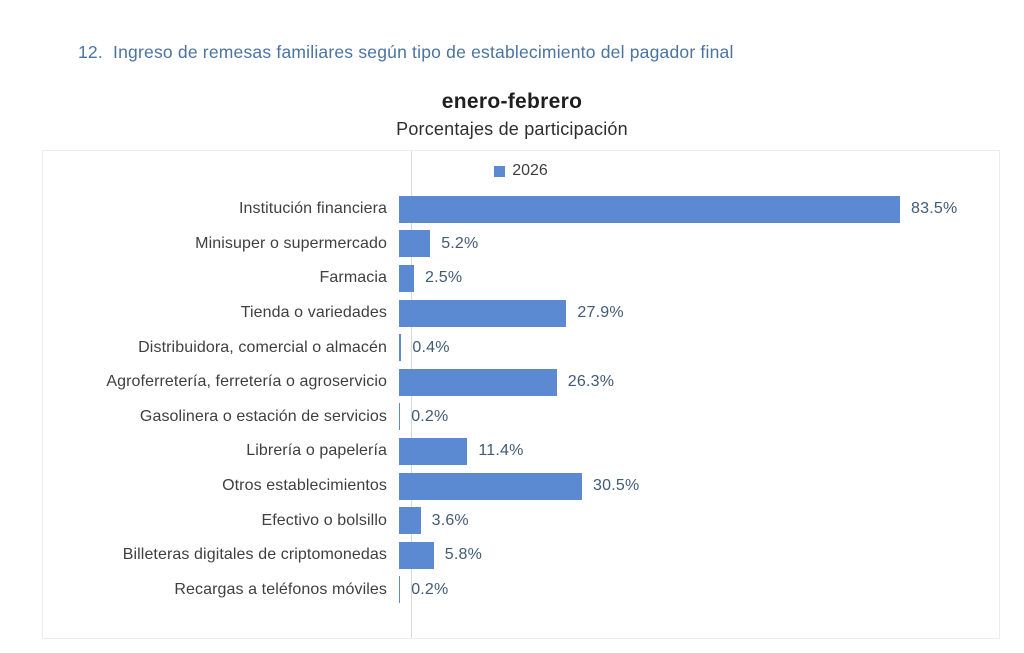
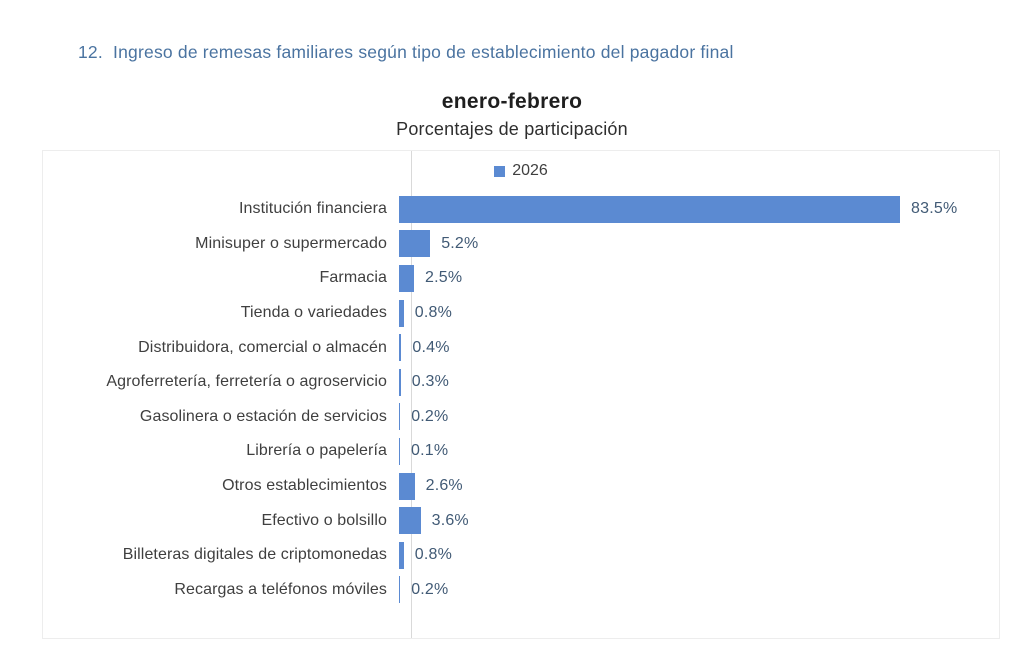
Tienda o variedades: 27.9% -> 0.8%
Agroferretería, ferretería o agroservicio: 26.3% -> 0.3%
Librería o papelería: 11.4% -> 0.1%
Otros establecimientos: 30.5% -> 2.6%
Billeteras digitales de criptomonedas: 5.8% -> 0.8%
